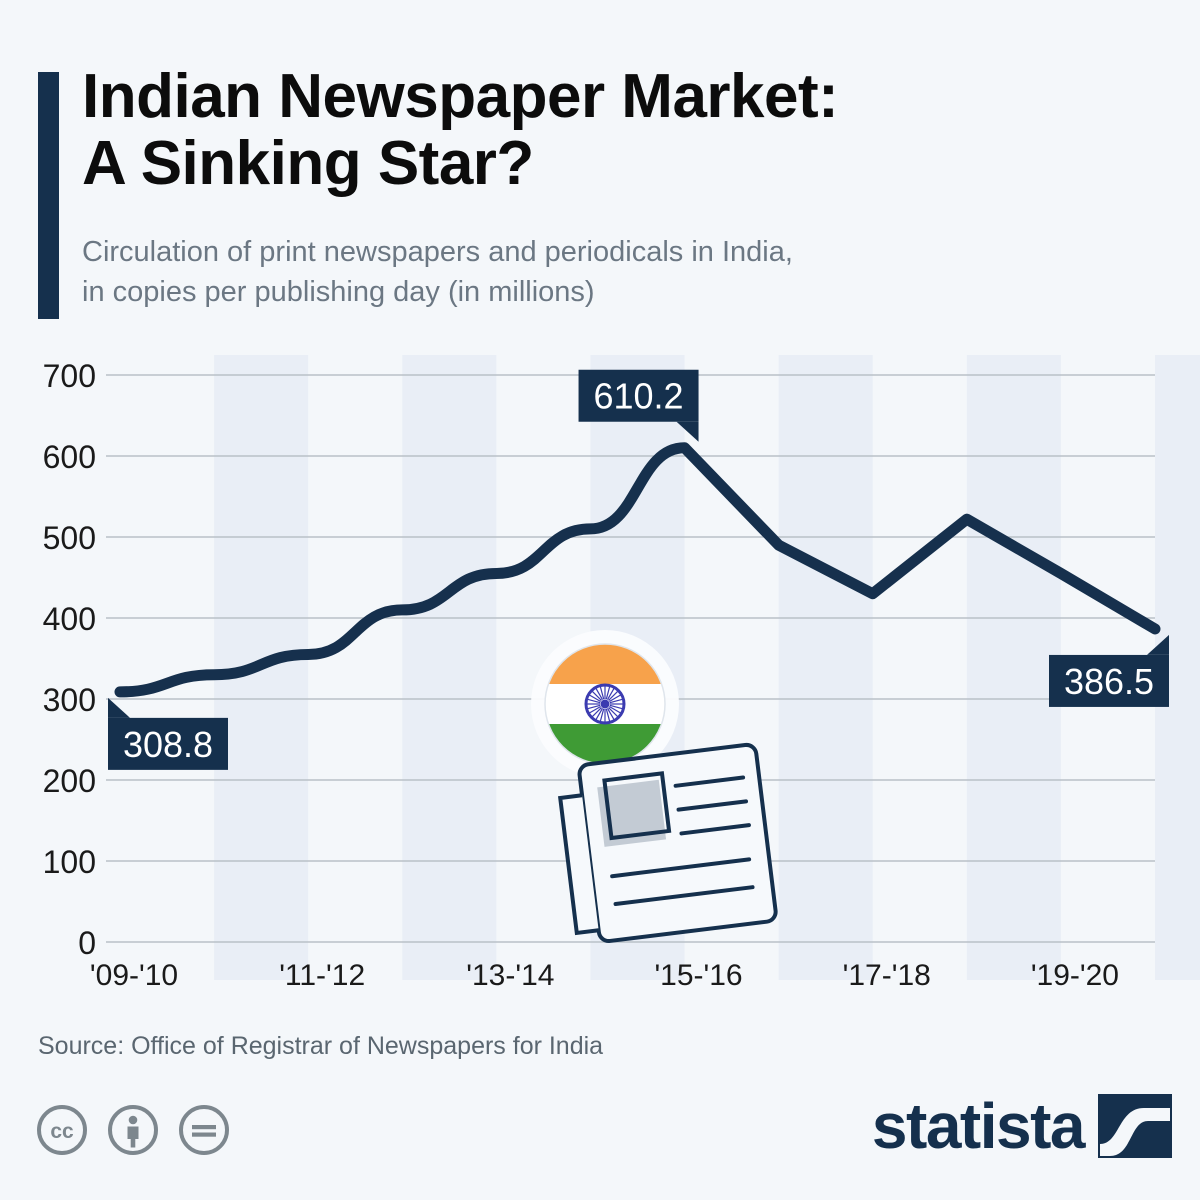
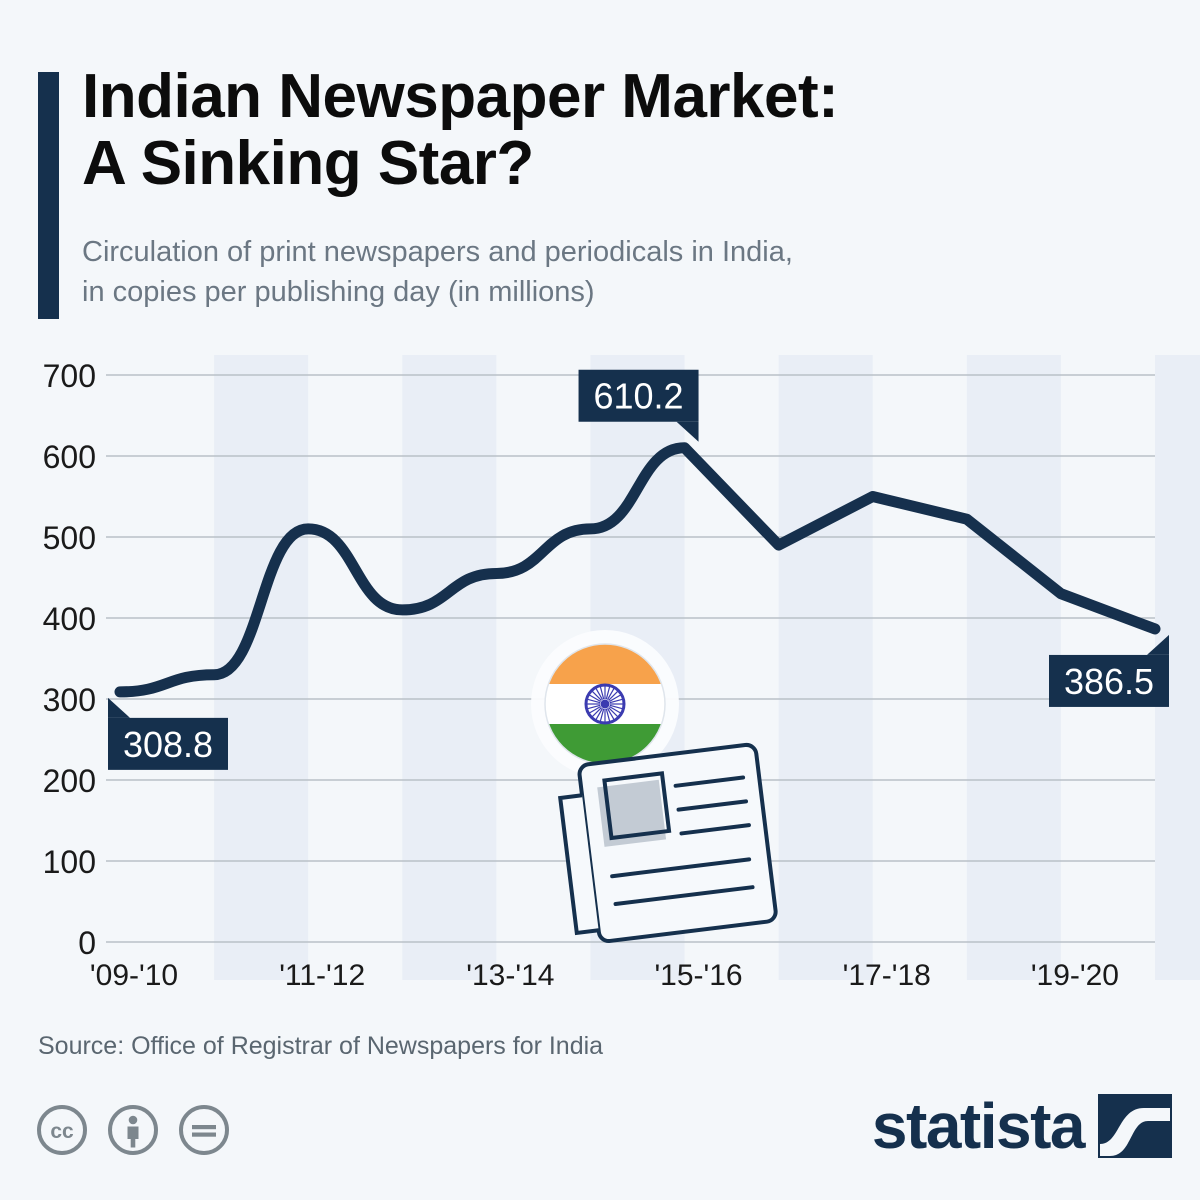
'11-'12: 360 -> 510
'17-'18: 430 -> 550
'19-'20: 460 -> 430
